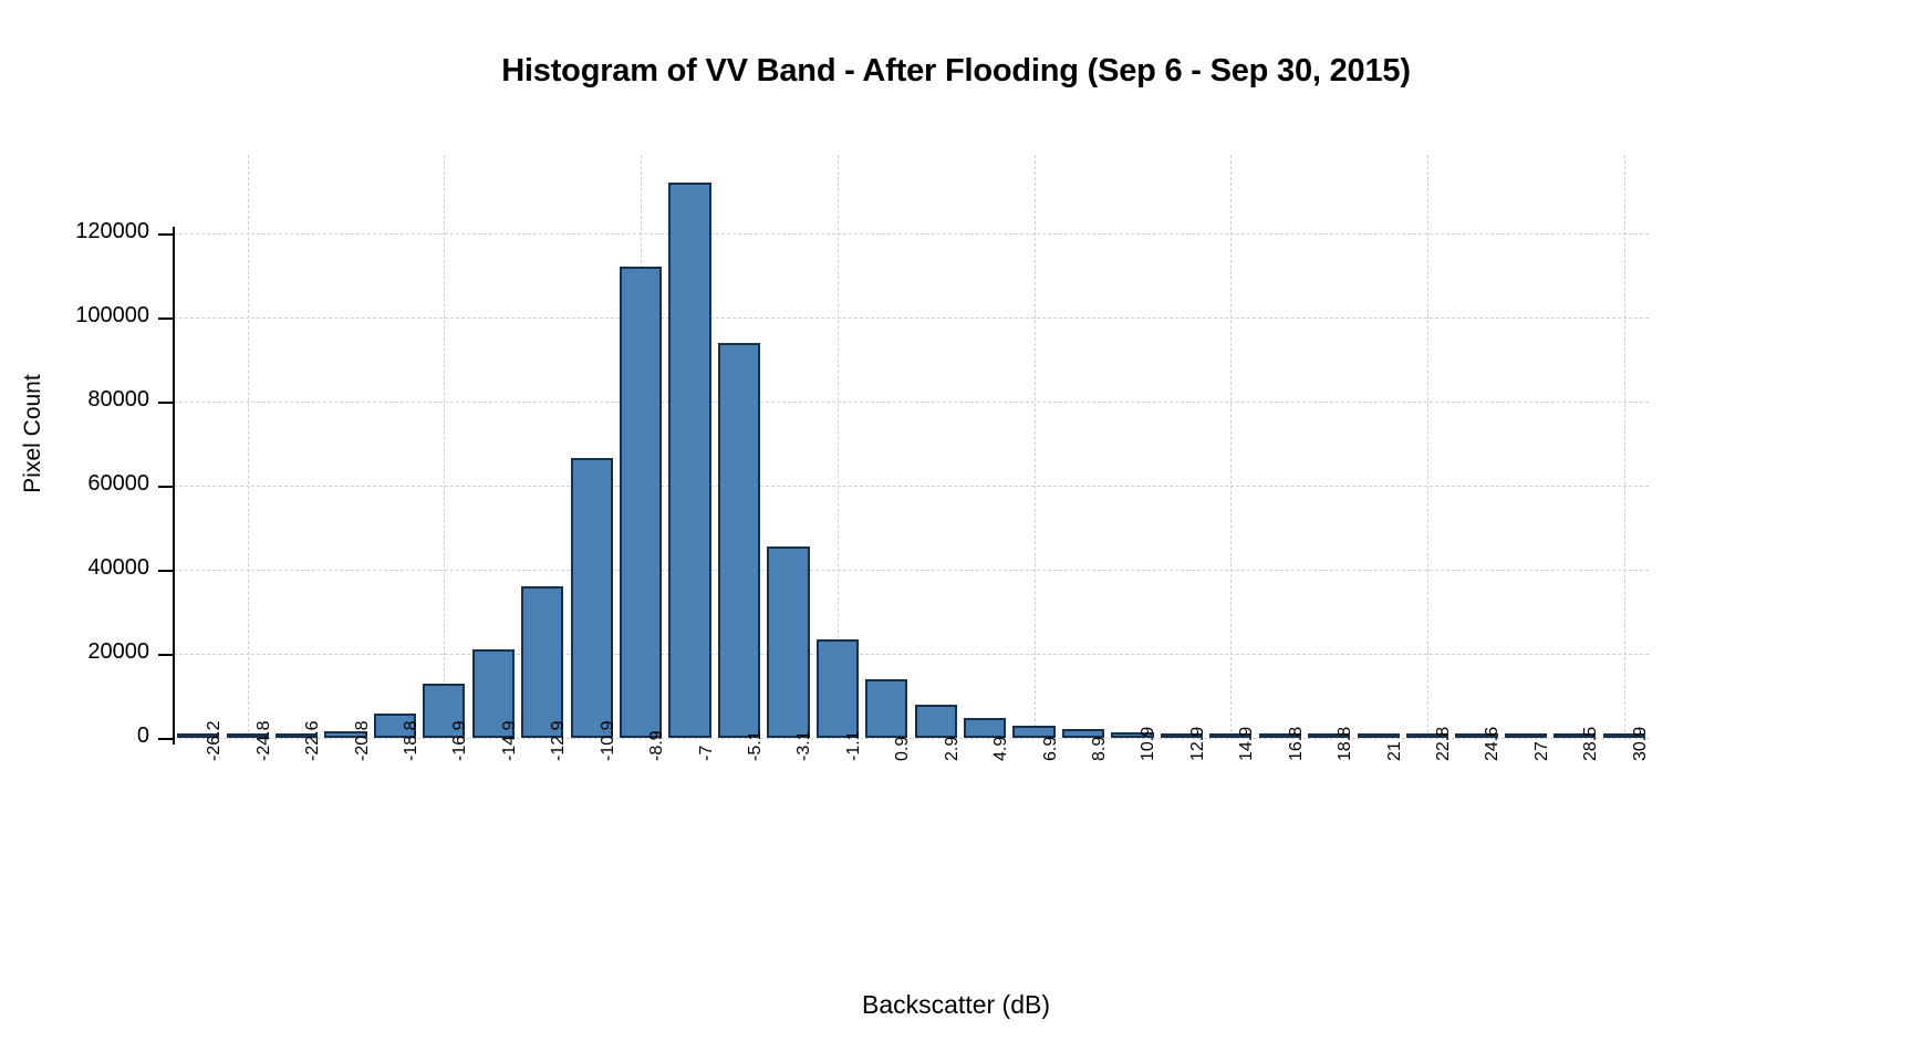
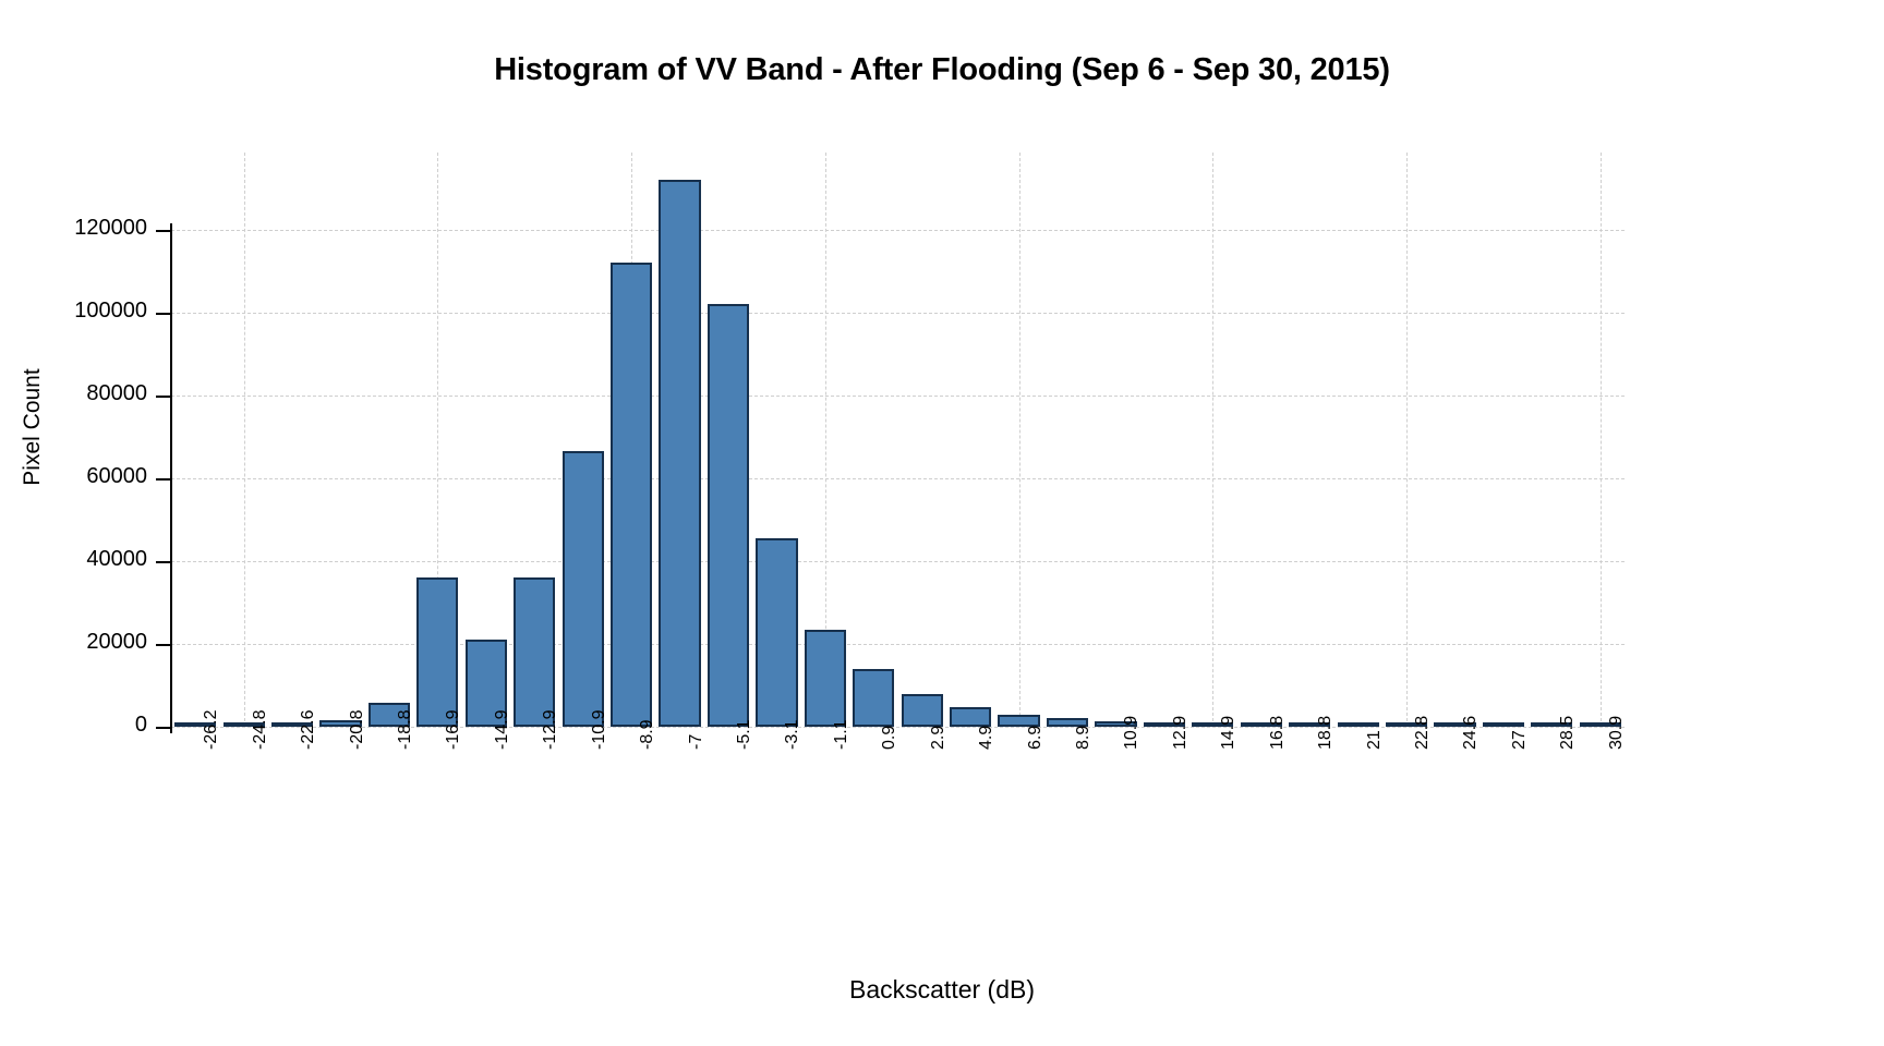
-16.9: 13000 -> 36000
-5.1: 94000 -> 102000
